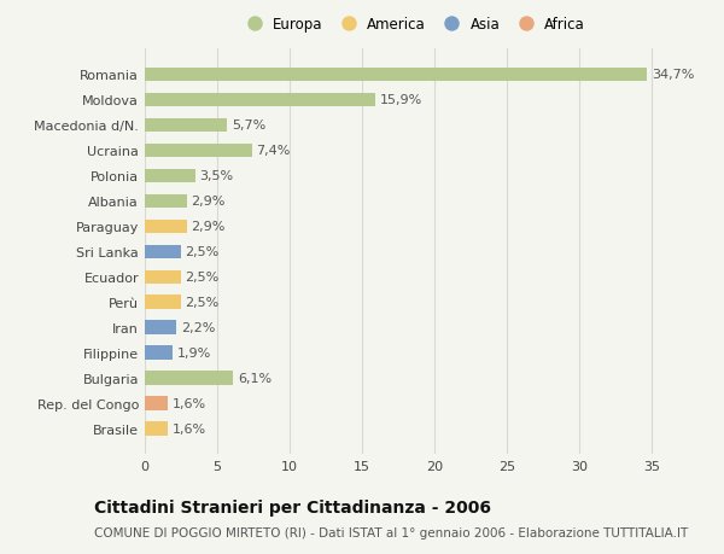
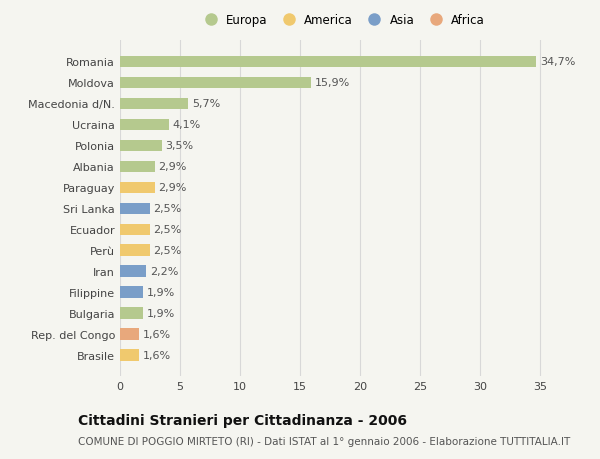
Ucraina: 7,4% -> 4,1%
Bulgaria: 6,1% -> 1,9%
